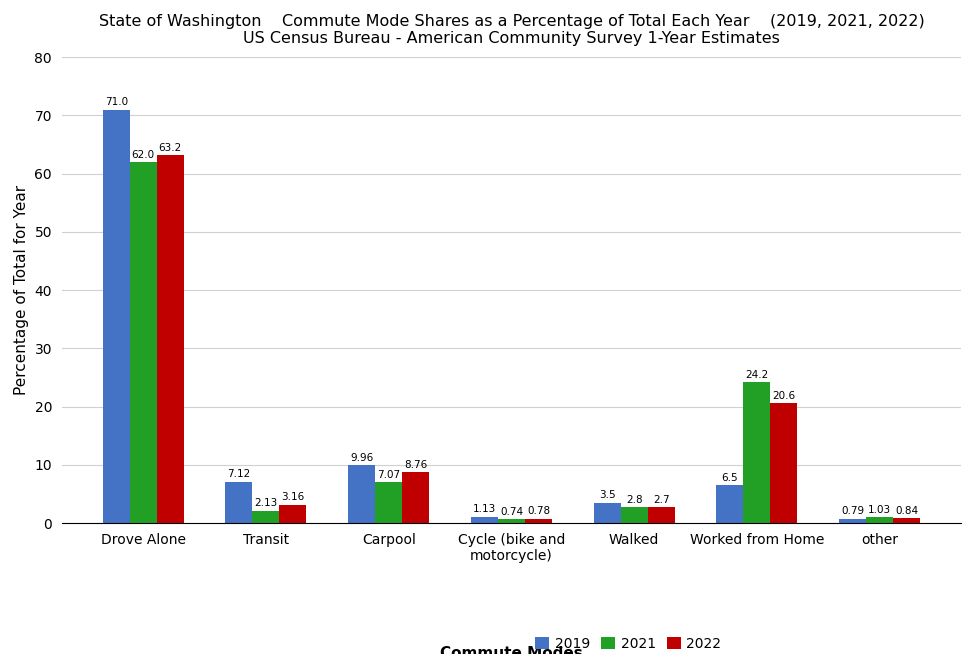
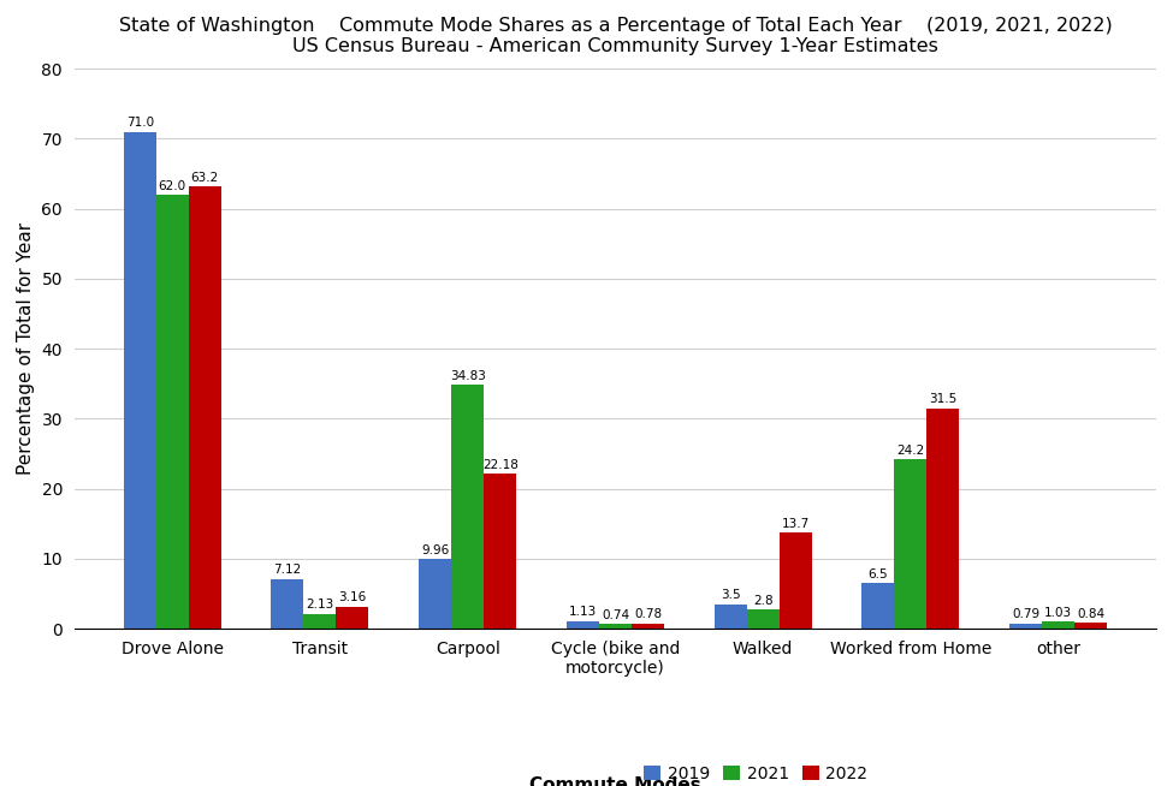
2021/Carpool: 7.07 -> 34.83
2022/Carpool: 8.76 -> 22.18
2022/Walked: 2.7 -> 13.7
2022/Worked from Home: 20.6 -> 31.5
